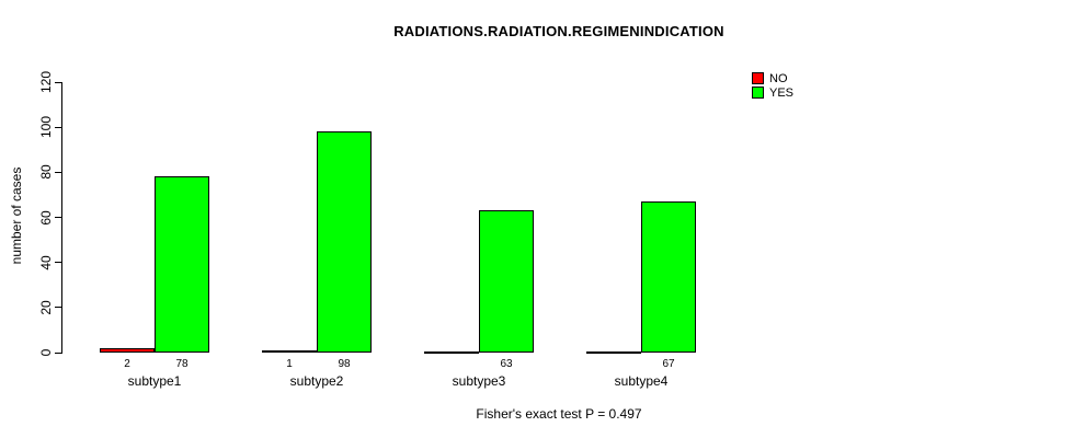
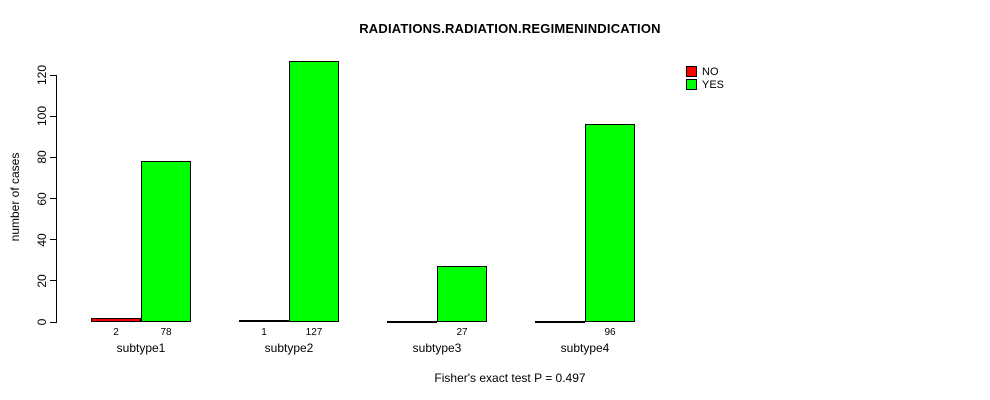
YES/subtype2: 98 -> 127
YES/subtype3: 63 -> 27
YES/subtype4: 67 -> 96
